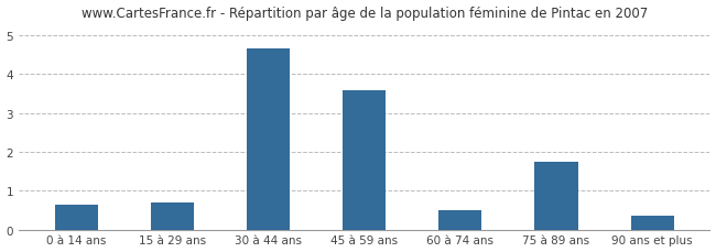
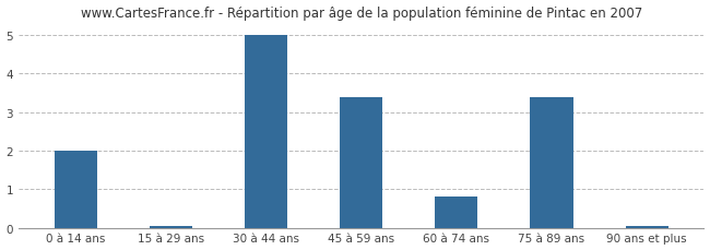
0 à 14 ans: 0.65 -> 2.00
15 à 29 ans: 0.70 -> 0.05
30 à 44 ans: 4.65 -> 5.00
45 à 59 ans: 3.60 -> 3.40
60 à 74 ans: 0.50 -> 0.80
75 à 89 ans: 1.75 -> 3.40
90 ans et plus: 0.35 -> 0.05
